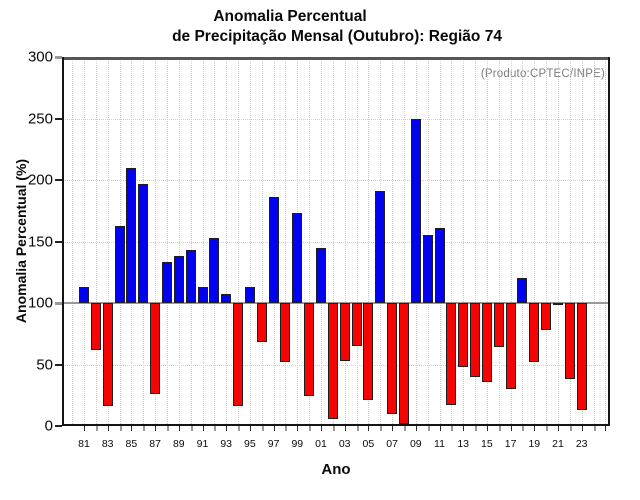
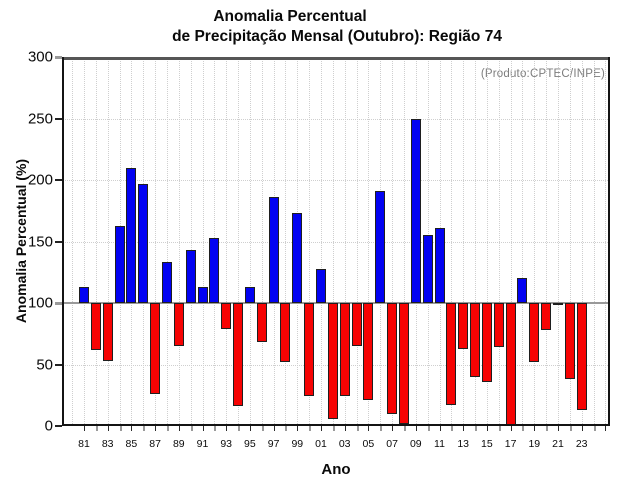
83: 16 -> 53
89: 138 -> 65
93: 107 -> 79
01: 145 -> 128
03: 53 -> 24
13: 48 -> 63
17: 30 -> 1
